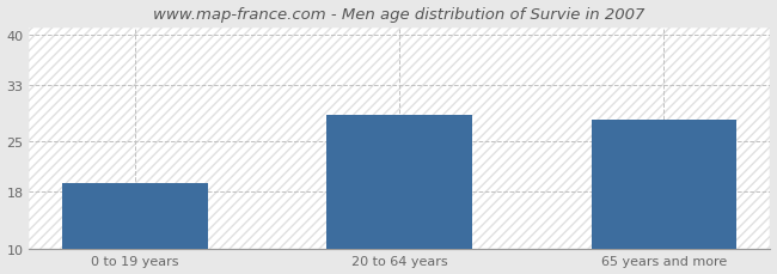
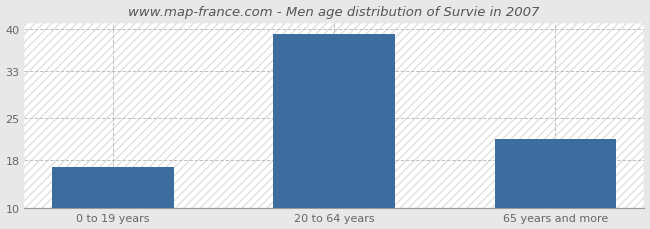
0 to 19 years: 19.2 -> 16.9
20 to 64 years: 28.8 -> 39.2
65 years and more: 28.0 -> 21.5
